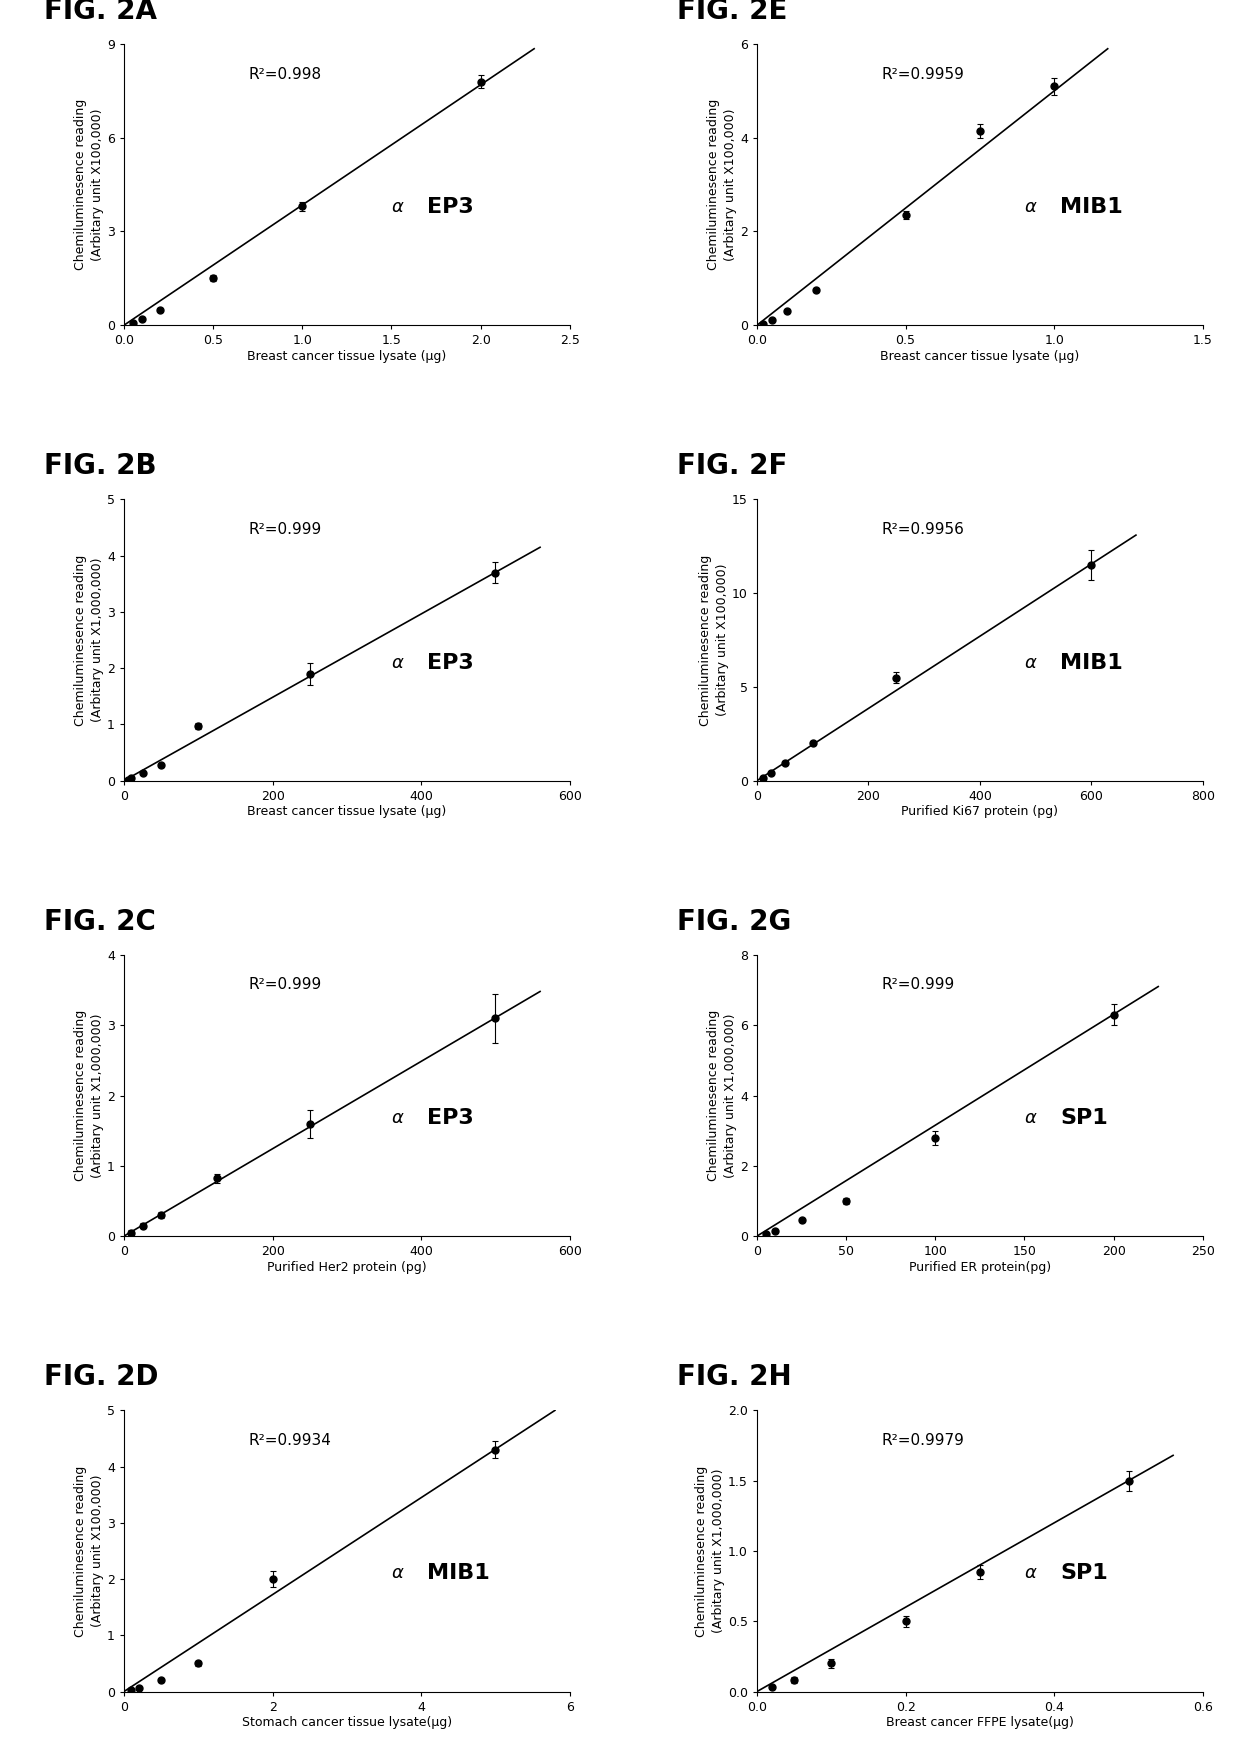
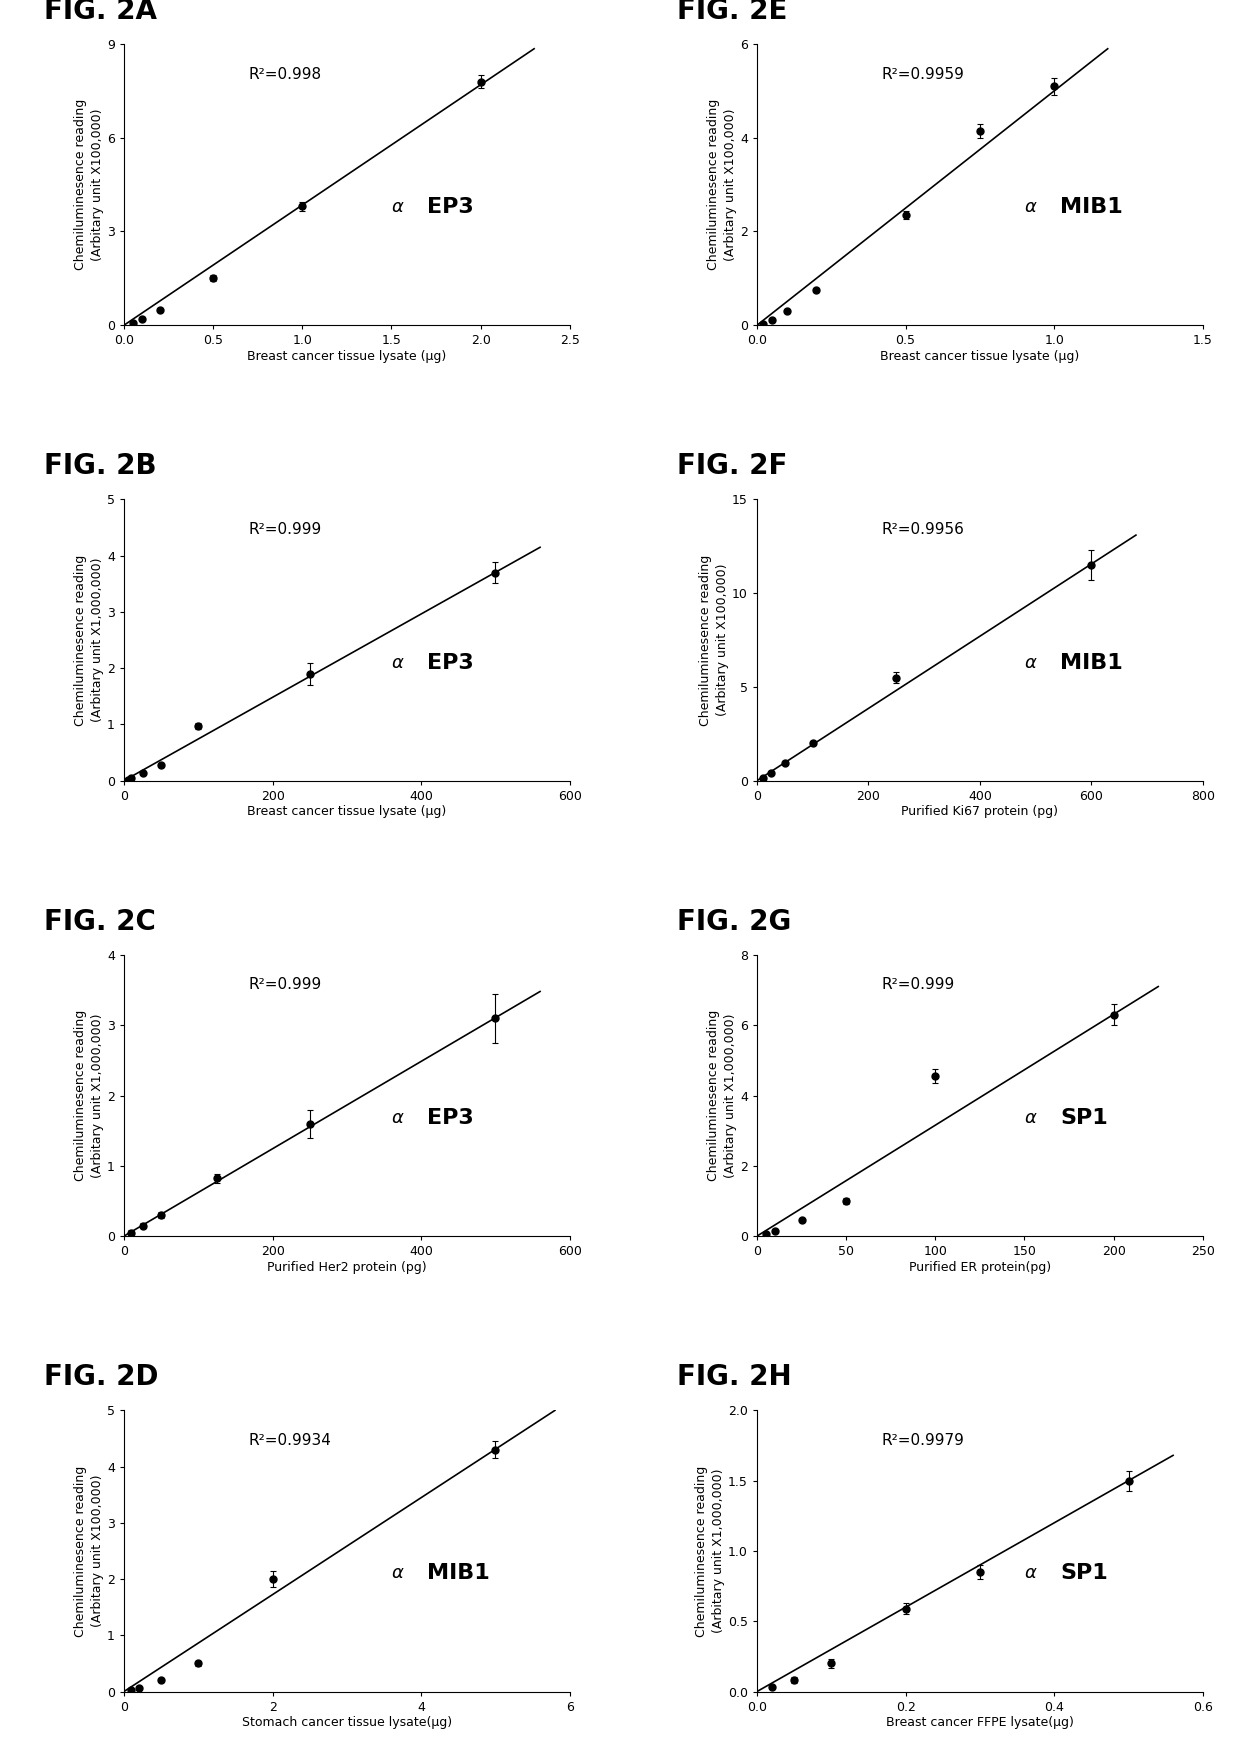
FIG. 2G/100: 2.80 -> 4.55
FIG. 2H/0.2: 0.50 -> 0.59
